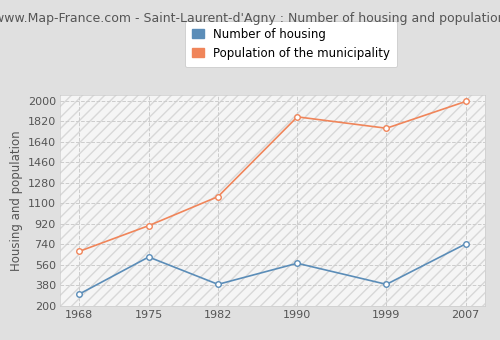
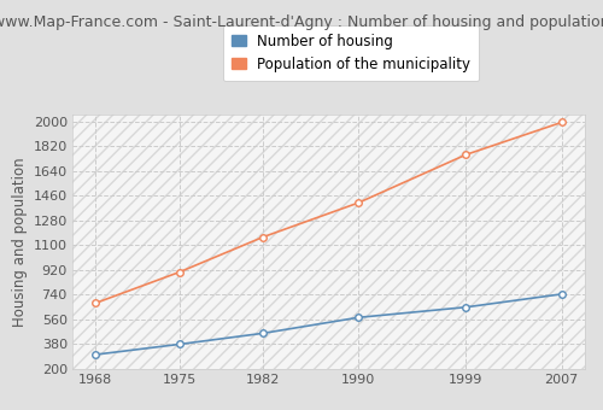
Number of housing/1975: 630 -> 380
Number of housing/1982: 390 -> 460
Population of the municipality/1990: 1860 -> 1410
Number of housing/1999: 390 -> 650
